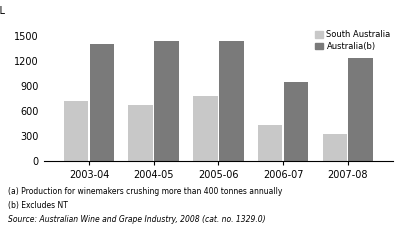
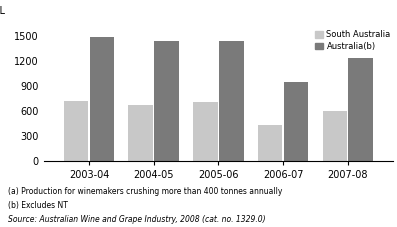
Australia(b)/2003-04: 1400 -> 1480
South Australia/2005-06: 780 -> 710
South Australia/2007-08: 320 -> 600
